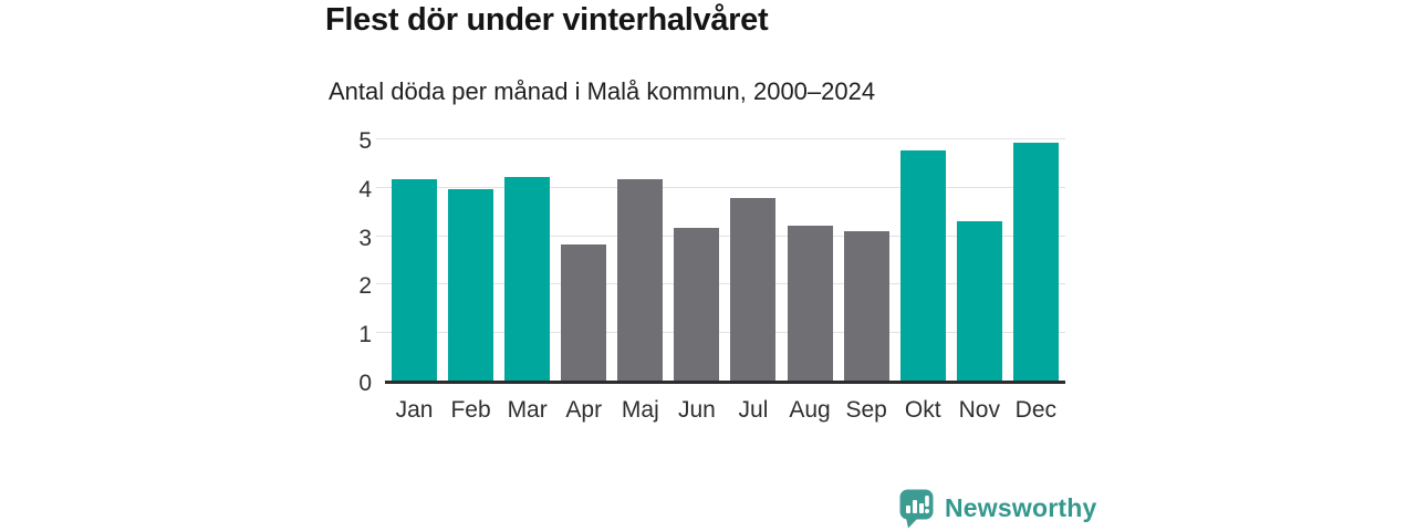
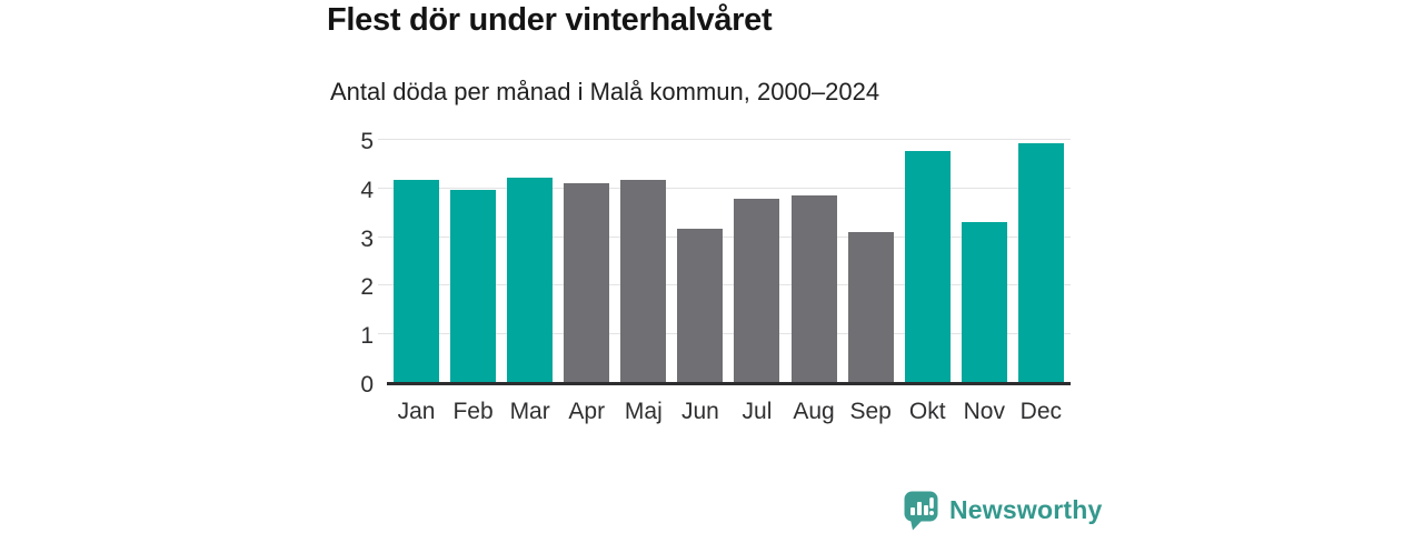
Apr: 2.8 -> 4.1
Aug: 3.2 -> 3.8
